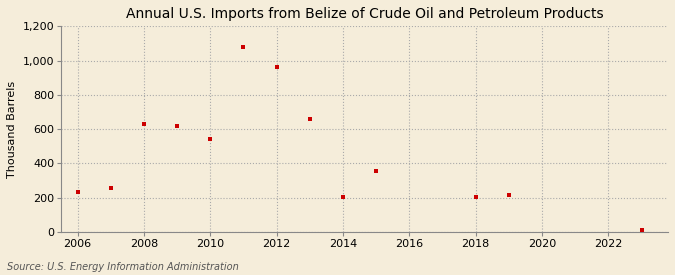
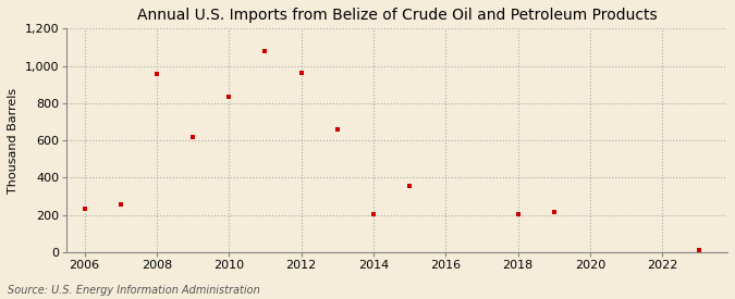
2008: 630 -> 960
2010: 540 -> 840
